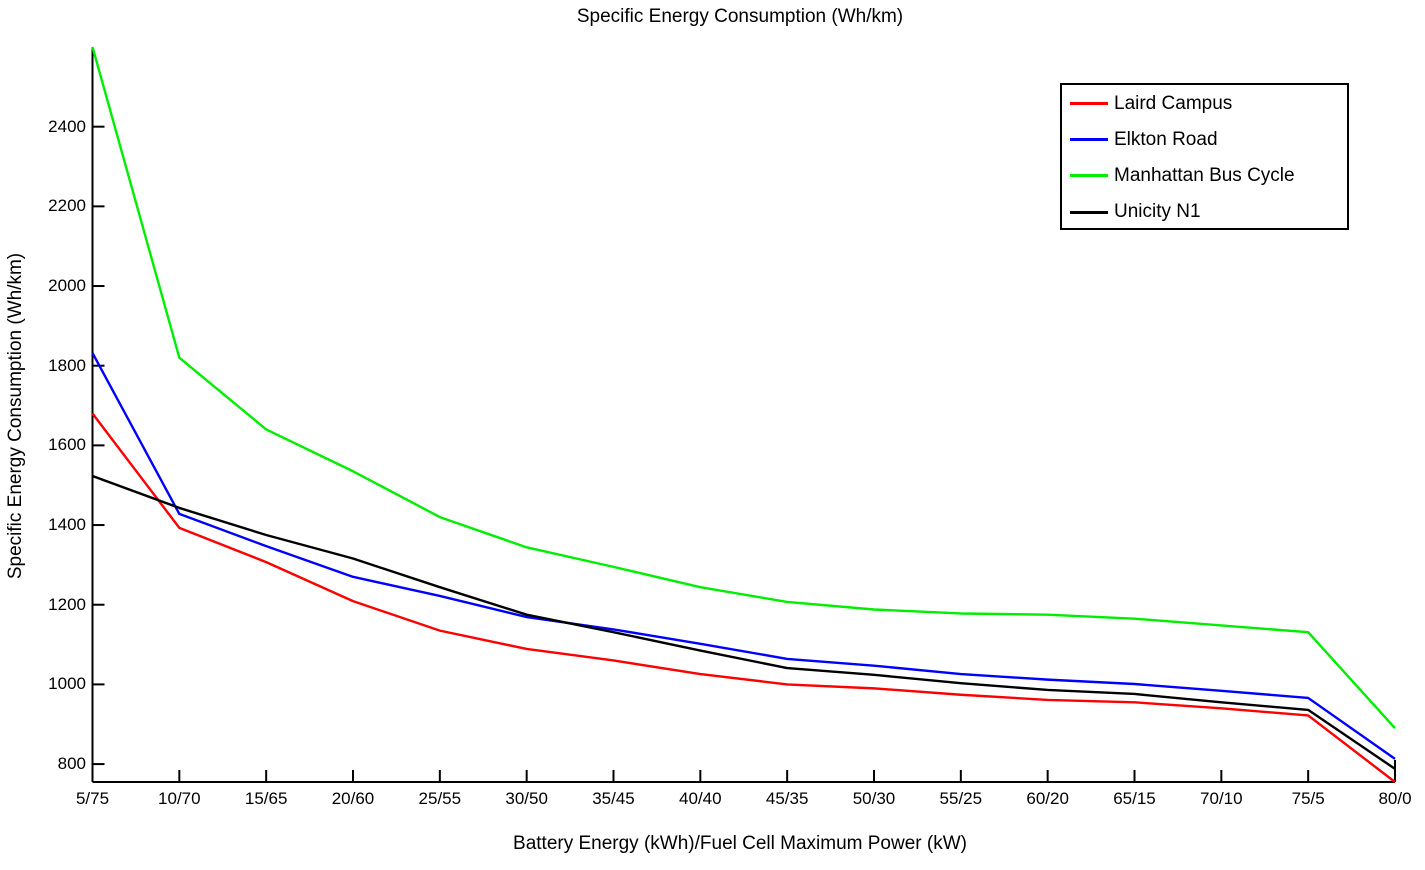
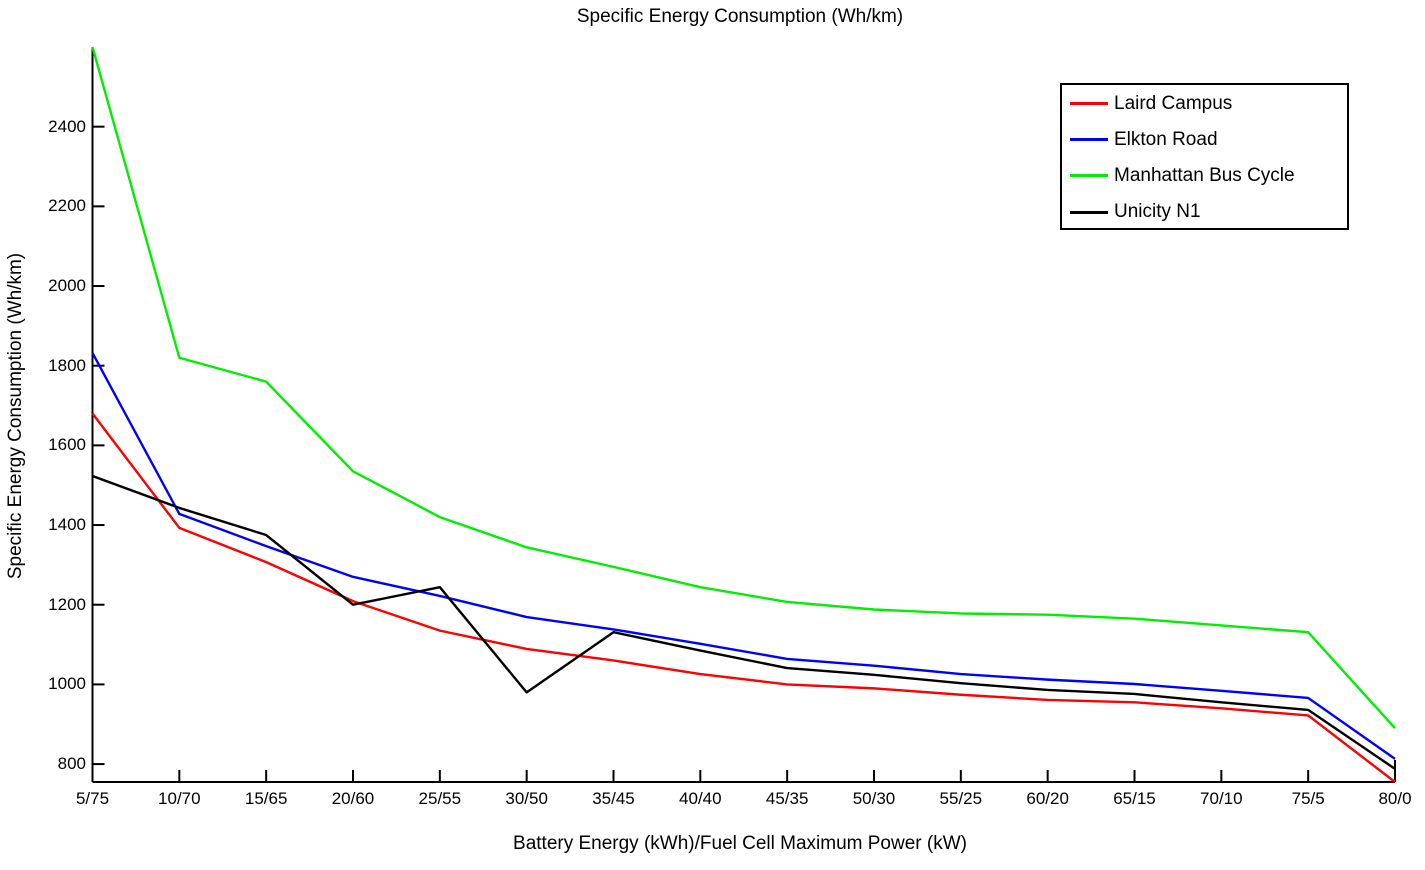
Manhattan Bus Cycle/15/65: 1640 -> 1760
Unicity N1/20/60: 1320 -> 1200
Unicity N1/30/50: 1180 -> 980
